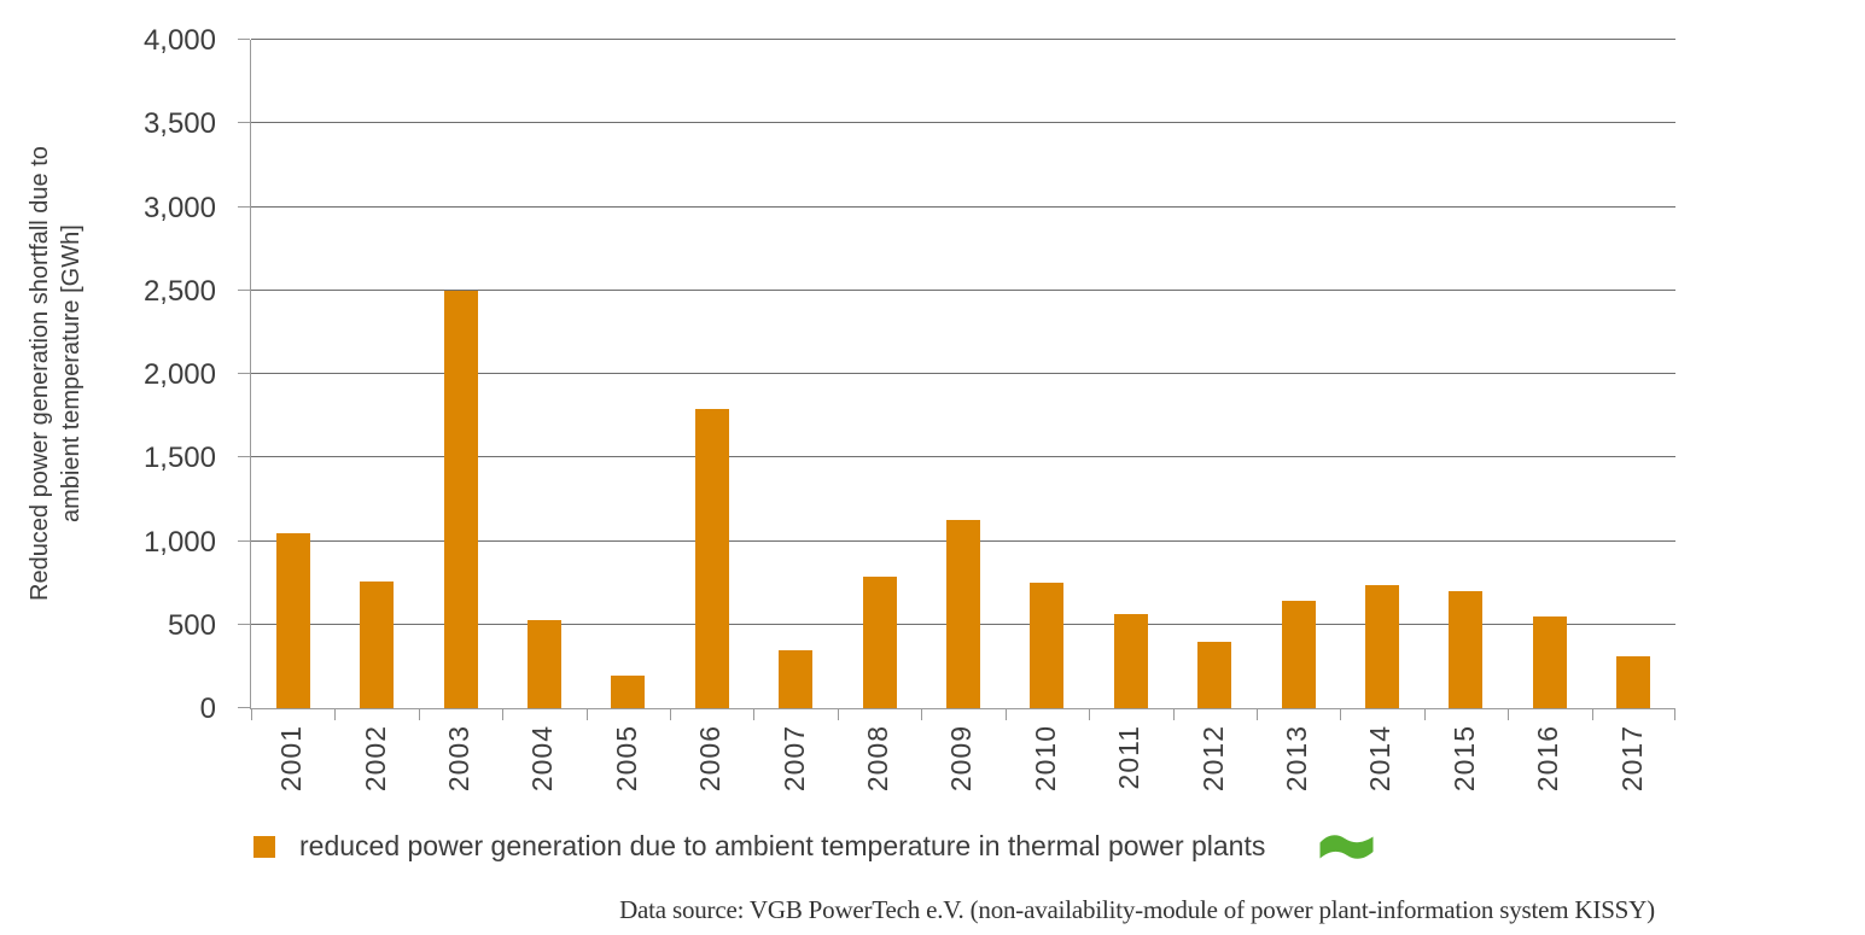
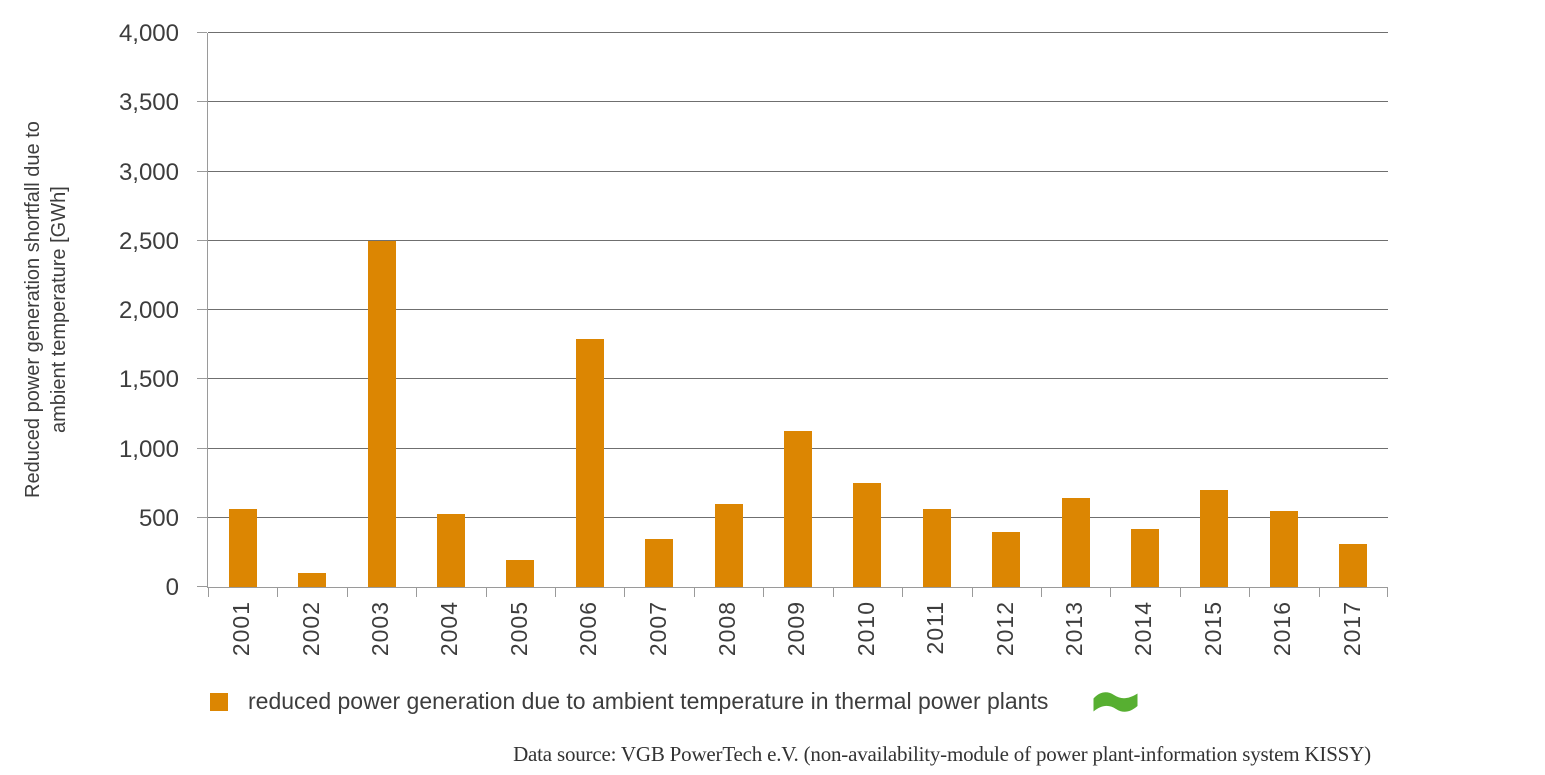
2001: 1050 -> 560
2002: 760 -> 100
2008: 790 -> 600
2014: 740 -> 420
